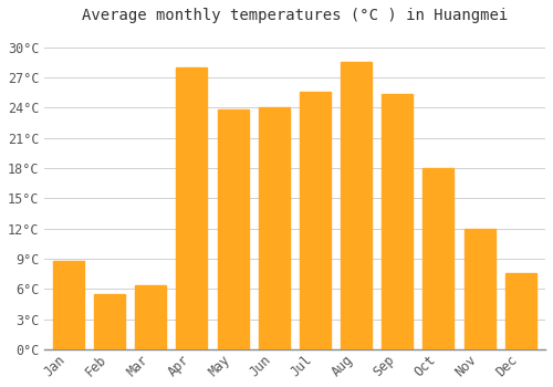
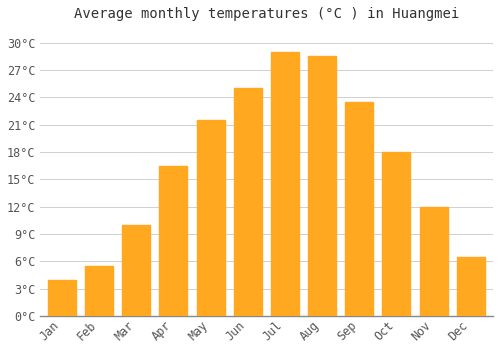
Jan: 8.8°C -> 4.0°C
Mar: 6.4°C -> 10.0°C
Apr: 28.0°C -> 16.5°C
May: 23.8°C -> 21.5°C
Jun: 24.0°C -> 25.0°C
Jul: 25.6°C -> 29.0°C
Sep: 25.4°C -> 23.5°C
Dec: 7.6°C -> 6.5°C
